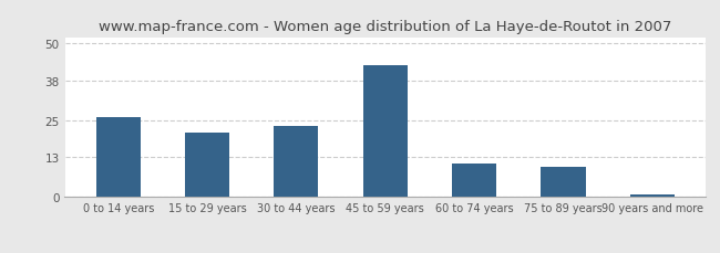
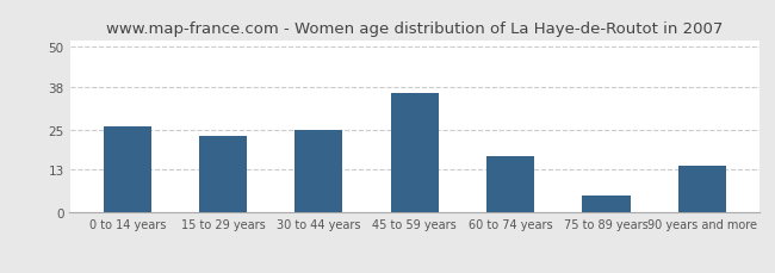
15 to 29 years: 21 -> 23
30 to 44 years: 23 -> 25
45 to 59 years: 43 -> 36
60 to 74 years: 11 -> 17
75 to 89 years: 10 -> 5
90 years and more: 1 -> 14
